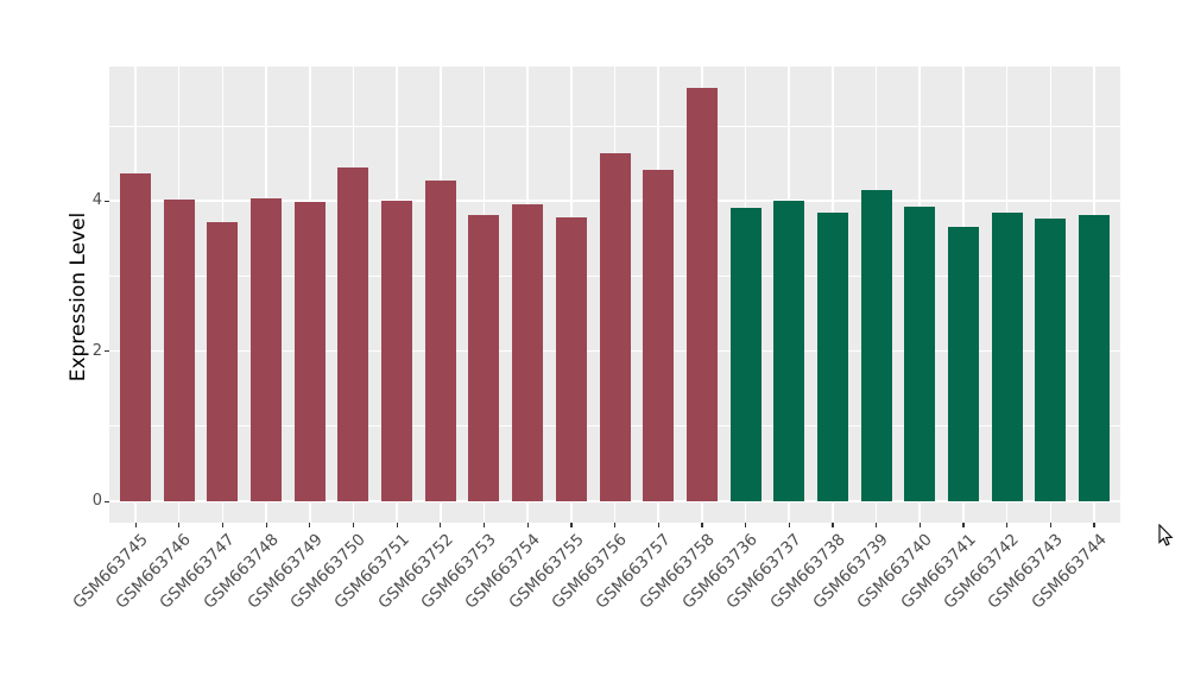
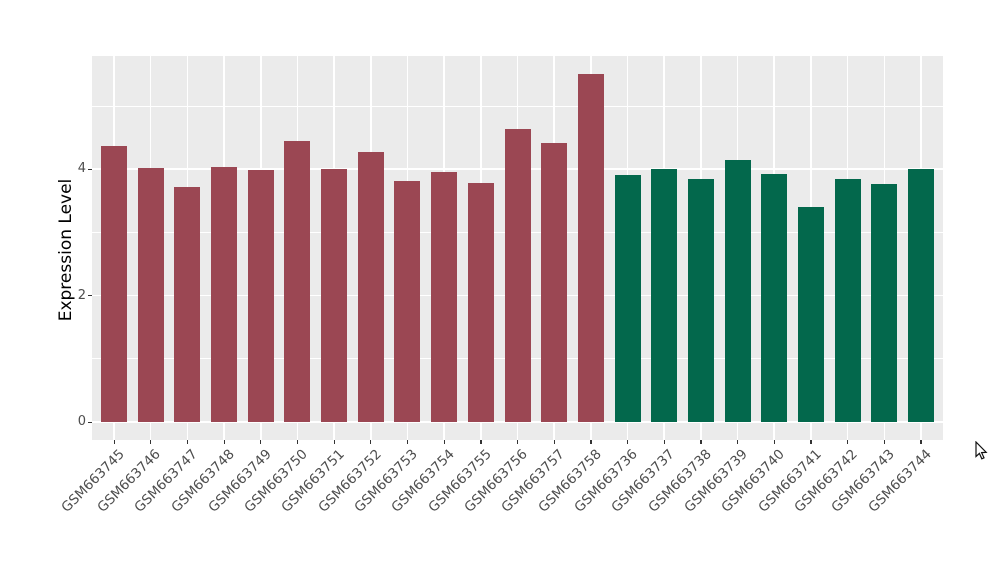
GSM663741: 3.7 -> 3.4
GSM663744: 3.8 -> 4.0
